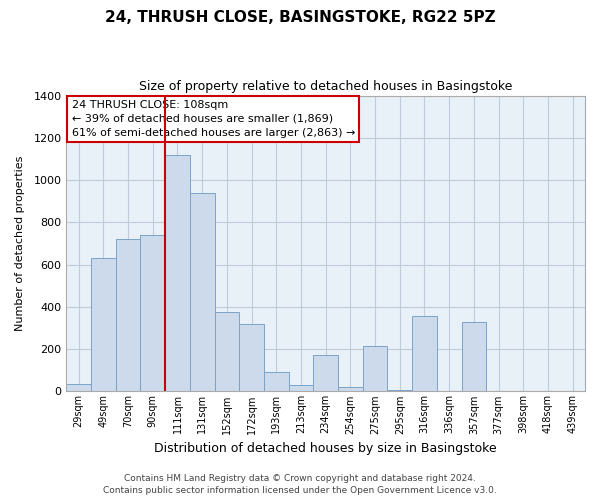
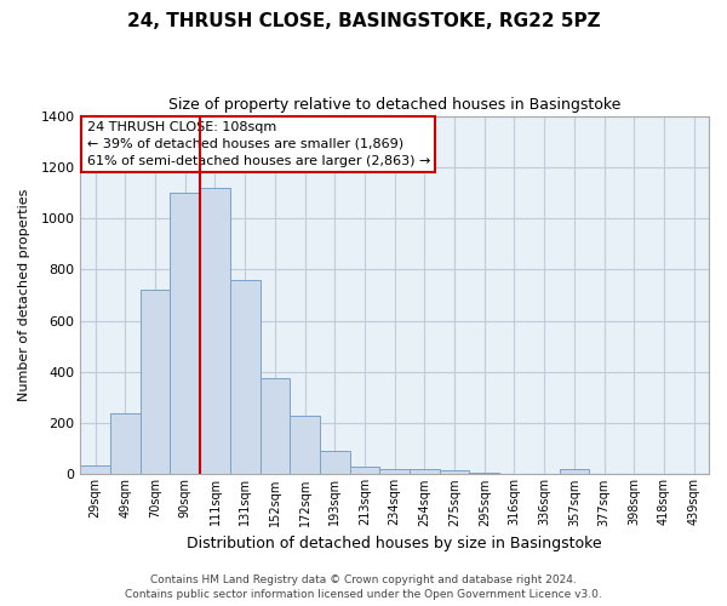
49sqm: 630 -> 240
90sqm: 740 -> 1100
131sqm: 940 -> 760
172sqm: 320 -> 230
234sqm: 170 -> 20
275sqm: 215 -> 15
316sqm: 355 -> 2
357sqm: 330 -> 20
